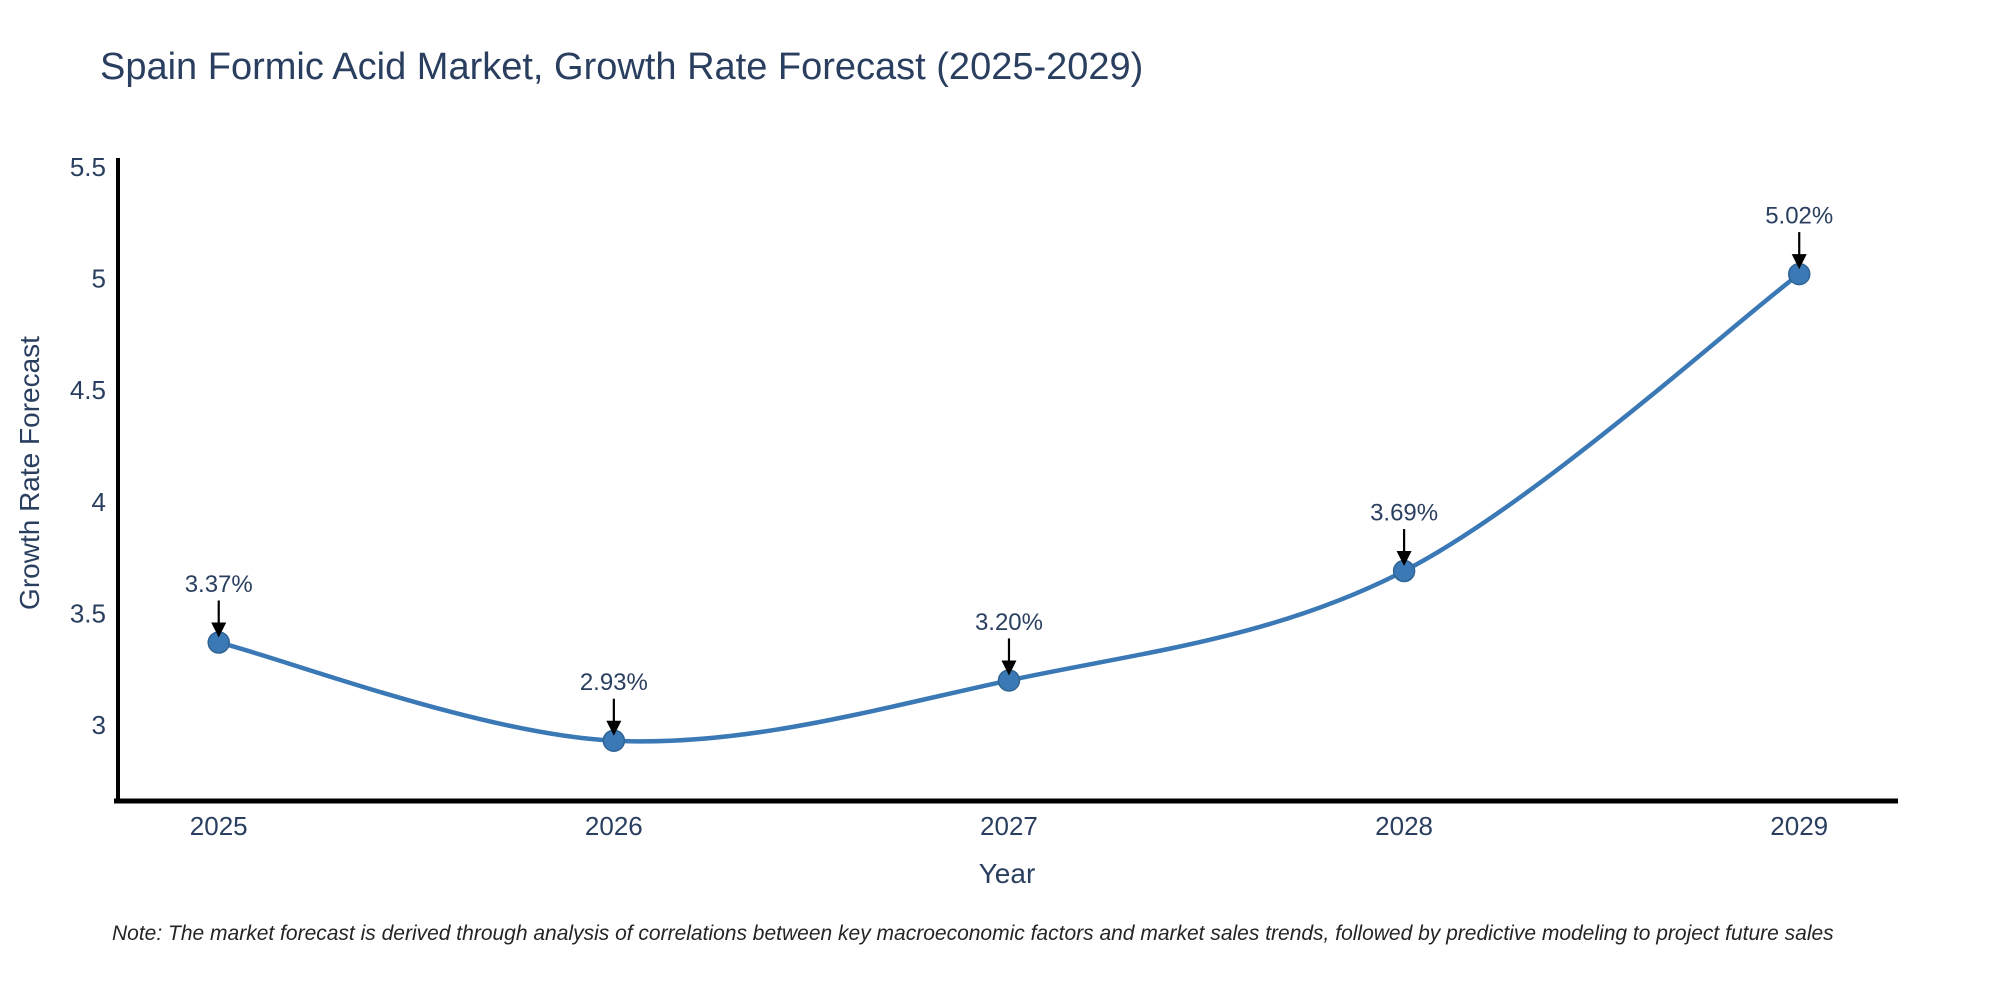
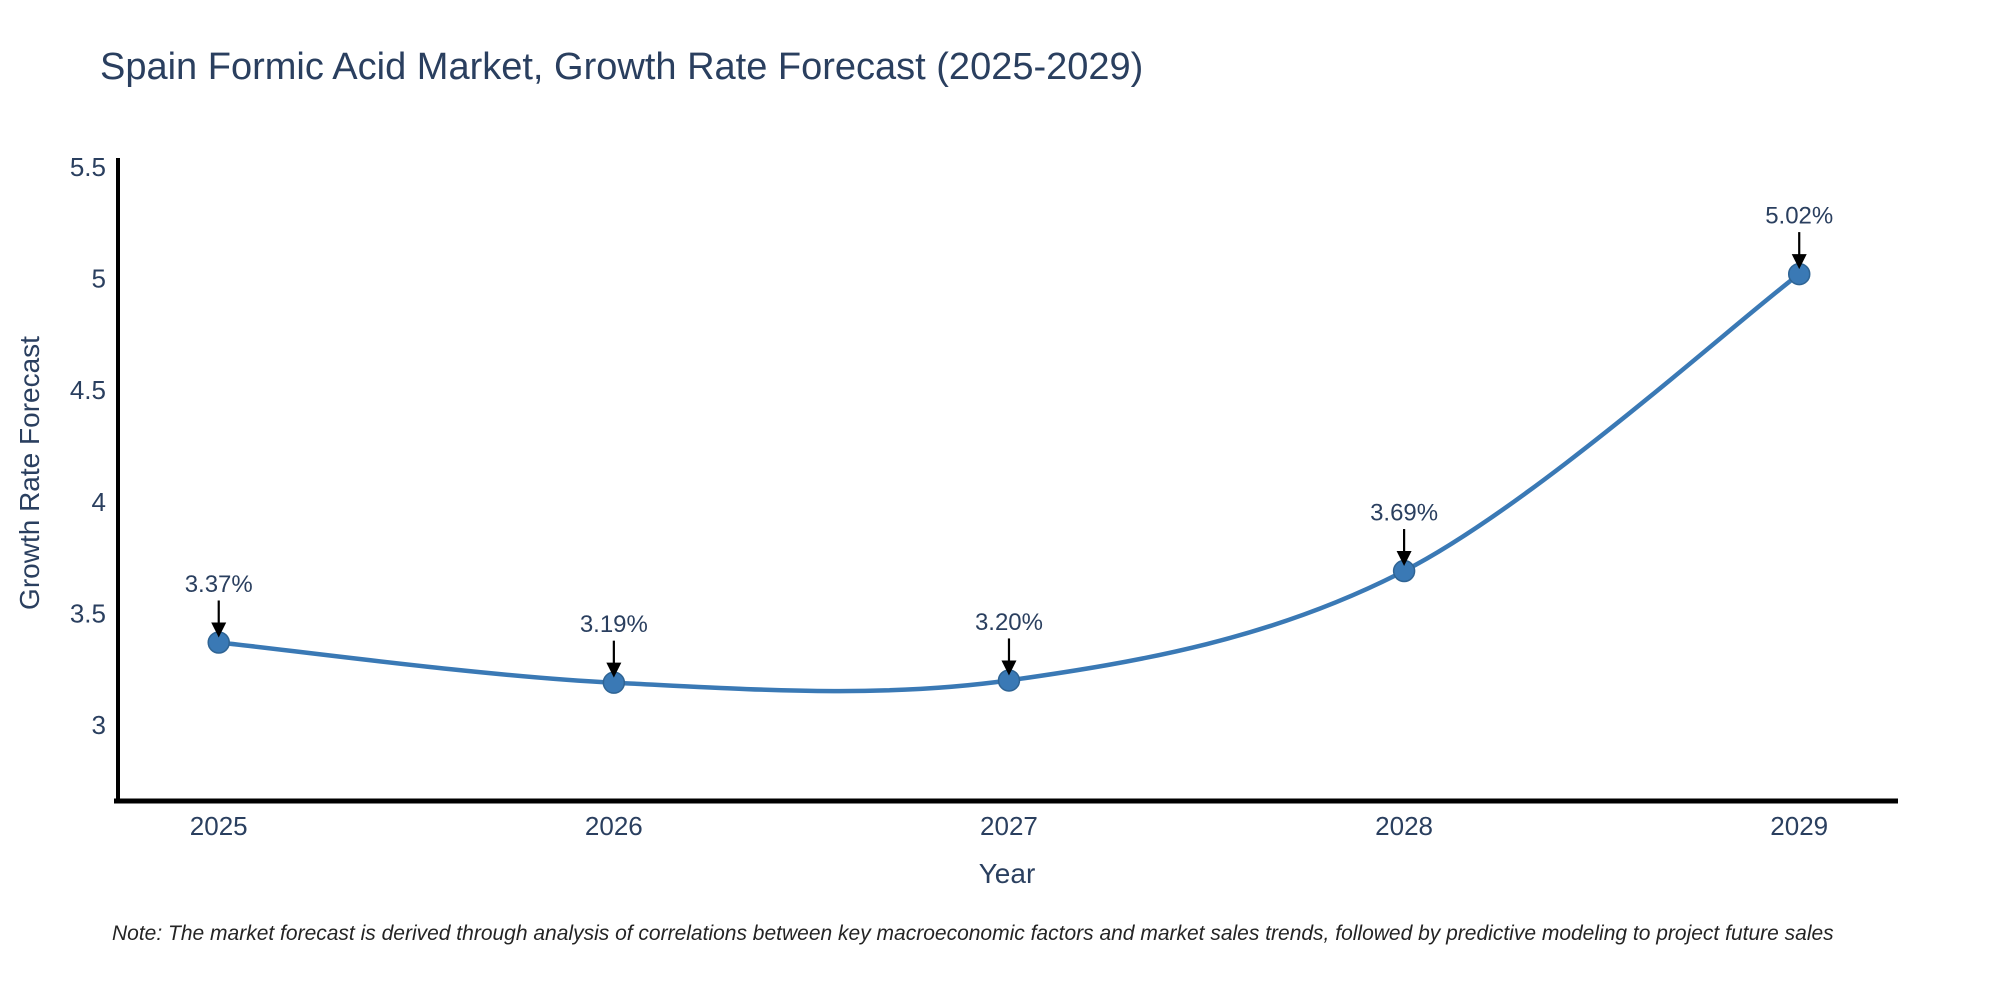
2026: 2.93% -> 3.19%
